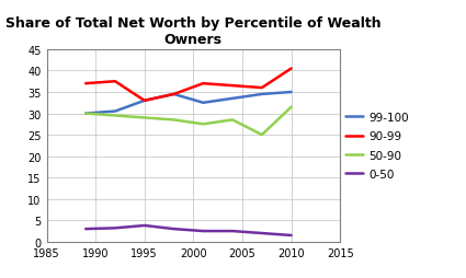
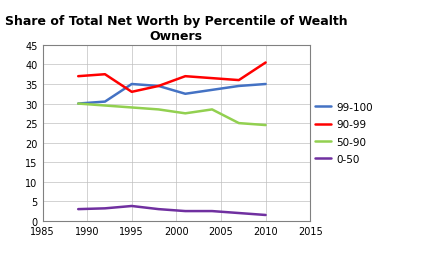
99-100/1995: 33.0 -> 35.0
50-90/2010: 31.5 -> 24.5
